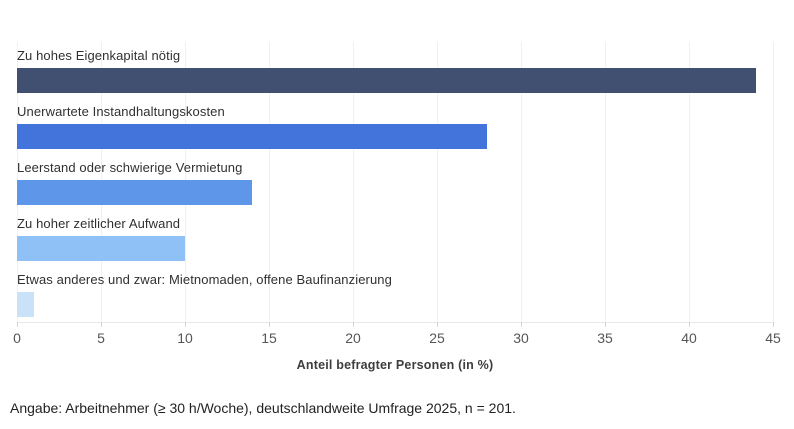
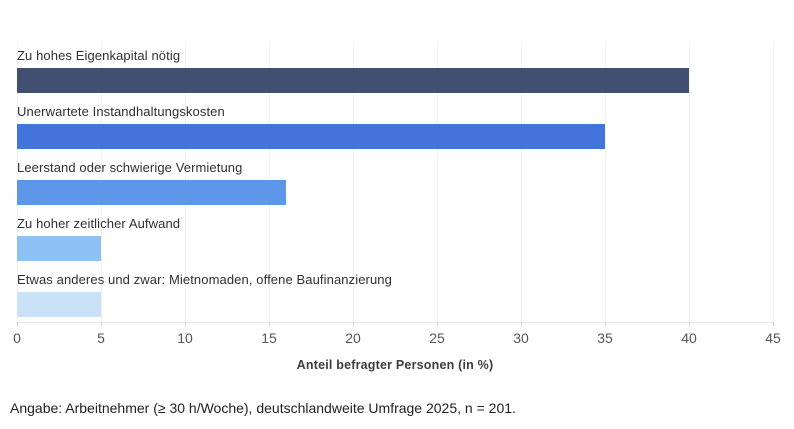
Zu hohes Eigenkapital nötig: 44 -> 40
Unerwartete Instandhaltungskosten: 28 -> 35
Leerstand oder schwierige Vermietung: 14 -> 16
Zu hoher zeitlicher Aufwand: 10 -> 5
Etwas anderes und zwar: Mietnomaden, offene Baufinanzierung: 1 -> 5
